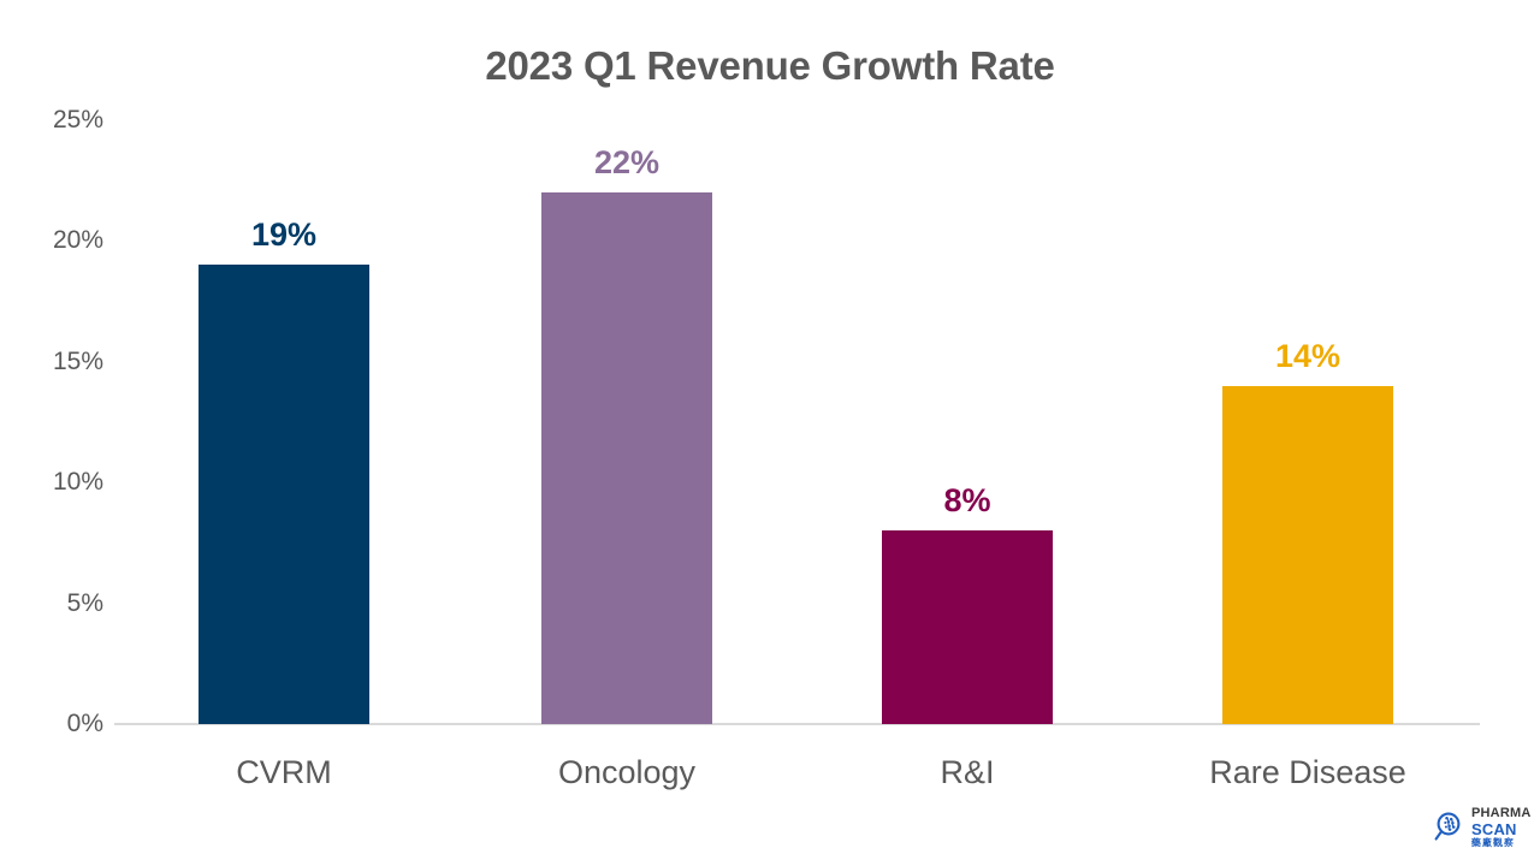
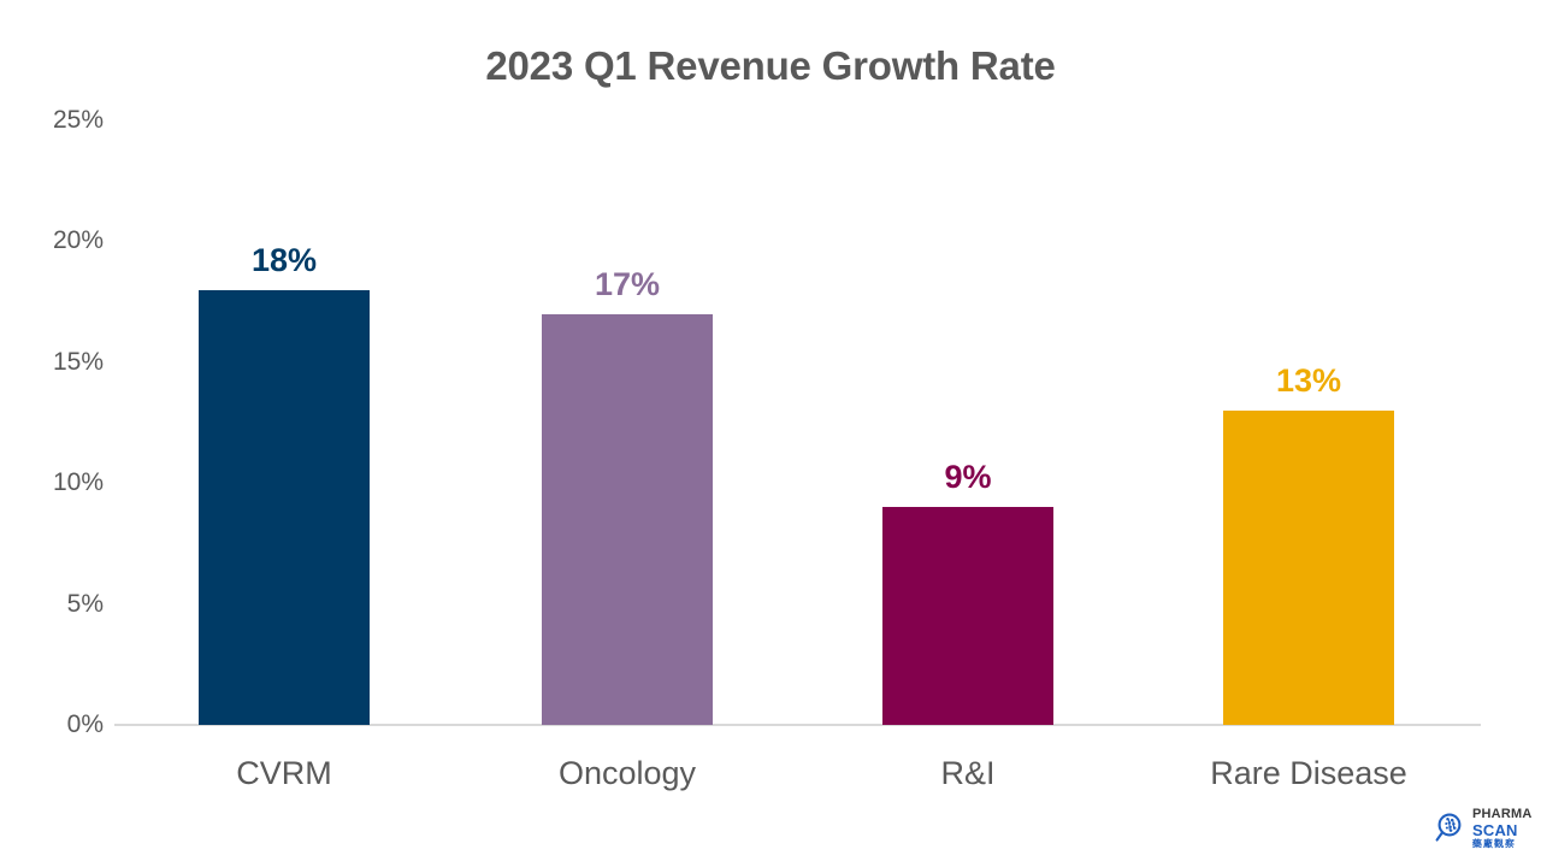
CVRM: 19% -> 18%
Oncology: 22% -> 17%
R&I: 8% -> 9%
Rare Disease: 14% -> 13%
